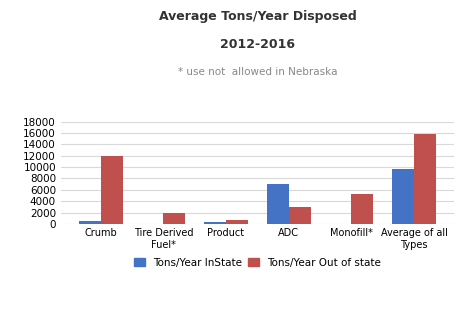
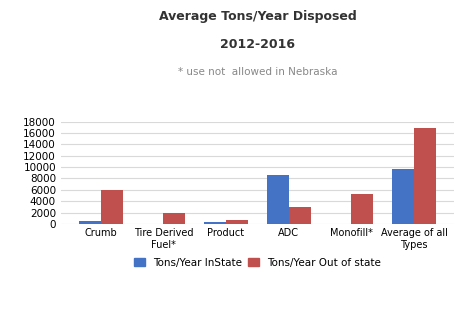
Tons/Year Out of state/Crumb: 12000 -> 5900
Tons/Year InState/ADC: 7000 -> 8600
Tons/Year Out of state/Average of all Types: 15800 -> 16800
